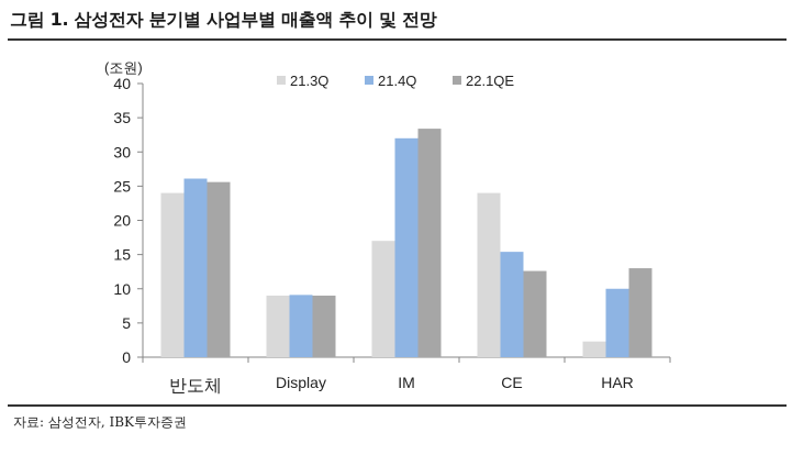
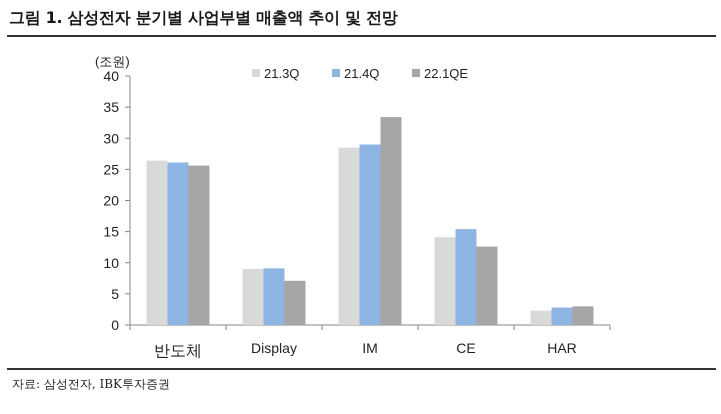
21.3Q/반도체: 24 -> 26
22.1QE/Display: 9 -> 7
21.3Q/IM: 17 -> 28
21.4Q/IM: 32 -> 29
21.3Q/CE: 24 -> 14
21.4Q/HAR: 10 -> 3
22.1QE/HAR: 13 -> 3
